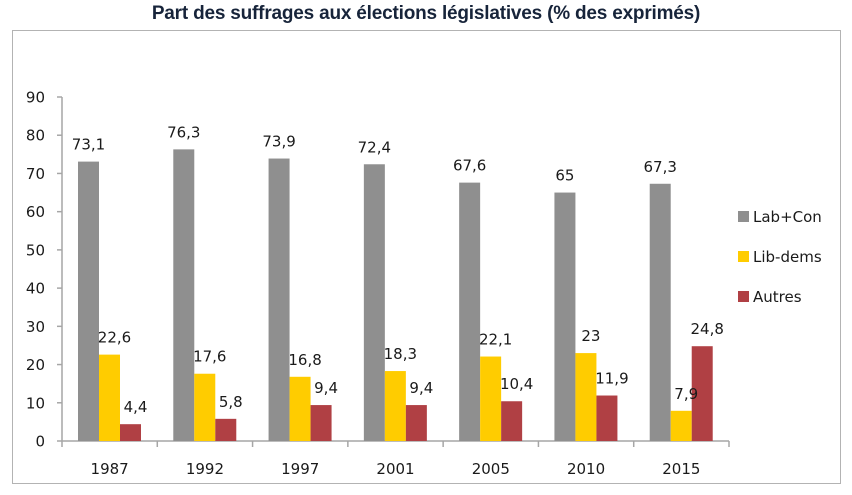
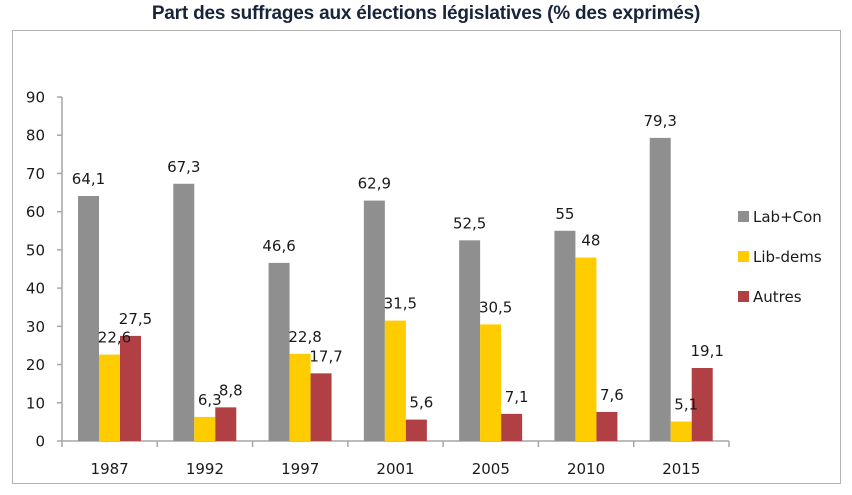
Lab+Con/1987: 73,1 -> 64,1
Autres/1987: 4,4 -> 27,5
Lab+Con/1992: 76,3 -> 67,3
Lib-dems/1992: 17,6 -> 6,3
Autres/1992: 5,8 -> 8,8
Lab+Con/1997: 73,9 -> 46,6
Lib-dems/1997: 16,8 -> 22,8
Autres/1997: 9,4 -> 17,7
Lab+Con/2001: 72,4 -> 62,9
Lib-dems/2001: 18,3 -> 31,5
Autres/2001: 9,4 -> 5,6
Lab+Con/2005: 67,6 -> 52,5
Lib-dems/2005: 22,1 -> 30,5
Autres/2005: 10,4 -> 7,1
Lab+Con/2010: 65 -> 55
Lib-dems/2010: 23 -> 48
Autres/2010: 11,9 -> 7,6
Lab+Con/2015: 67,3 -> 79,3
Lib-dems/2015: 7,9 -> 5,1
Autres/2015: 24,8 -> 19,1
